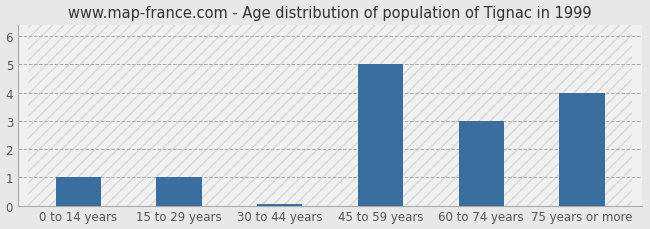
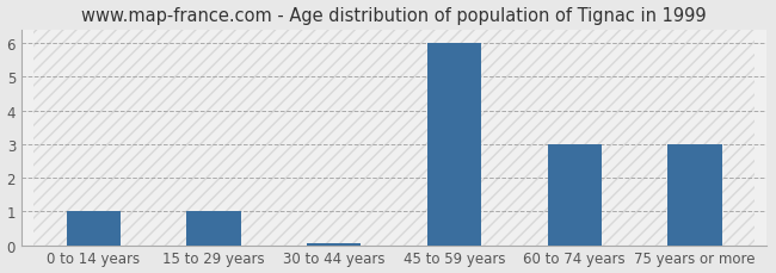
45 to 59 years: 5.00 -> 6.00
75 years or more: 4.00 -> 3.00
